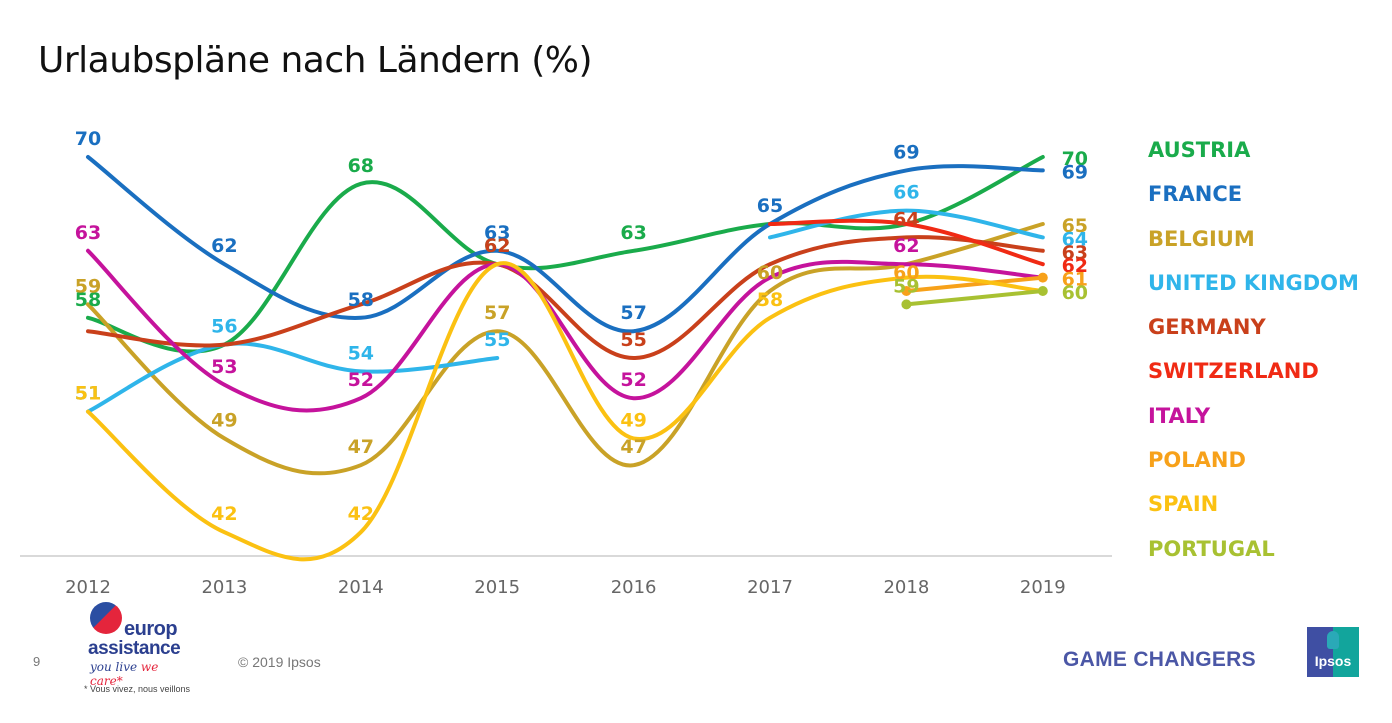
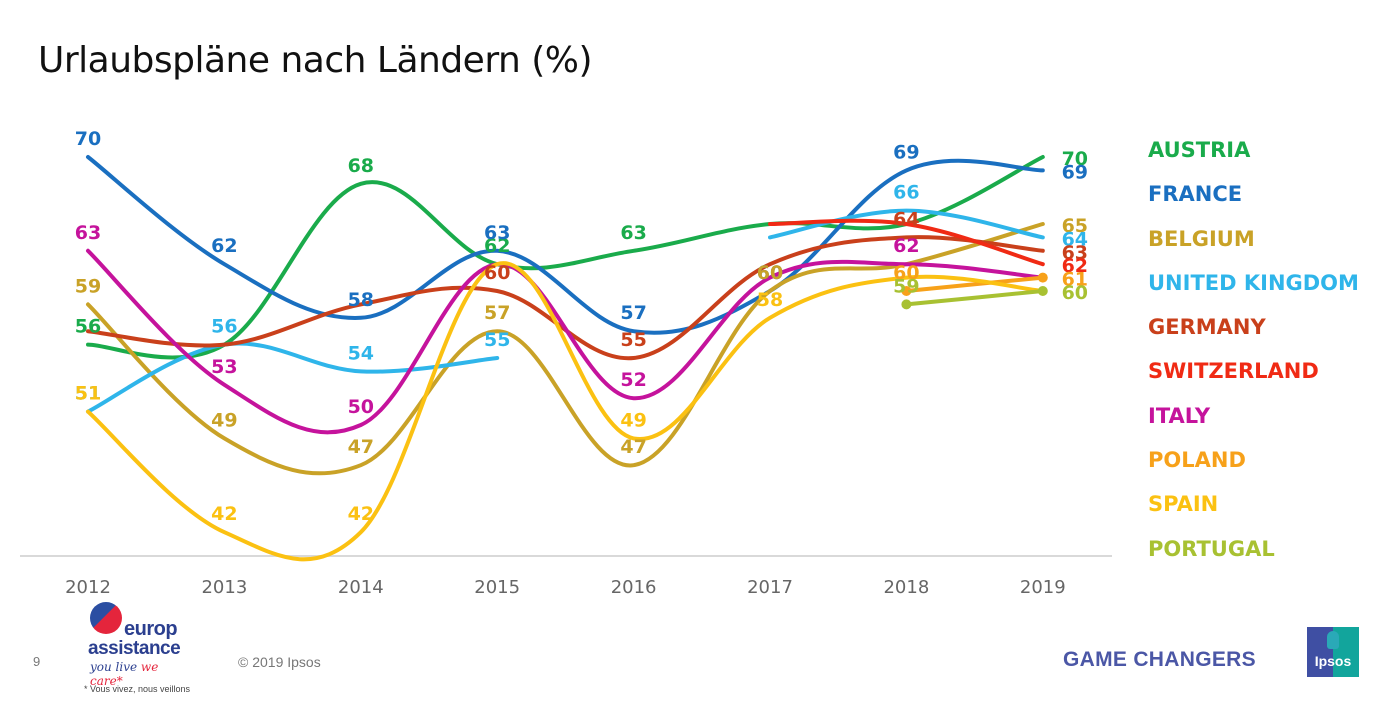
AUSTRIA/2012: 58 -> 56
ITALY/2014: 52 -> 50
GERMANY/2015: 62 -> 60
FRANCE/2017: 65 -> 60
